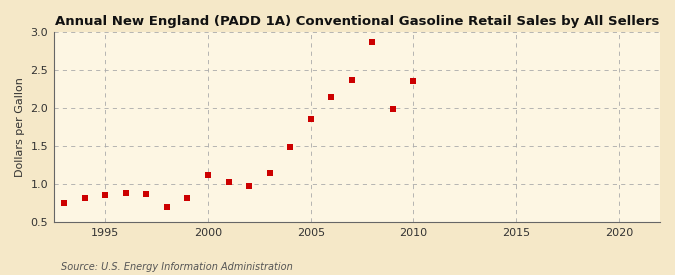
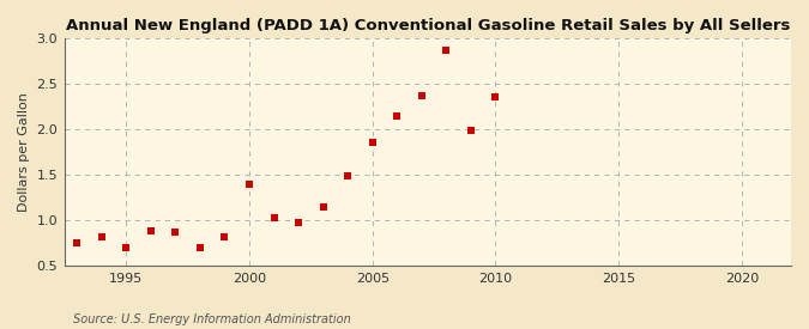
1995: 0.86 -> 0.70
2000: 1.12 -> 1.40
